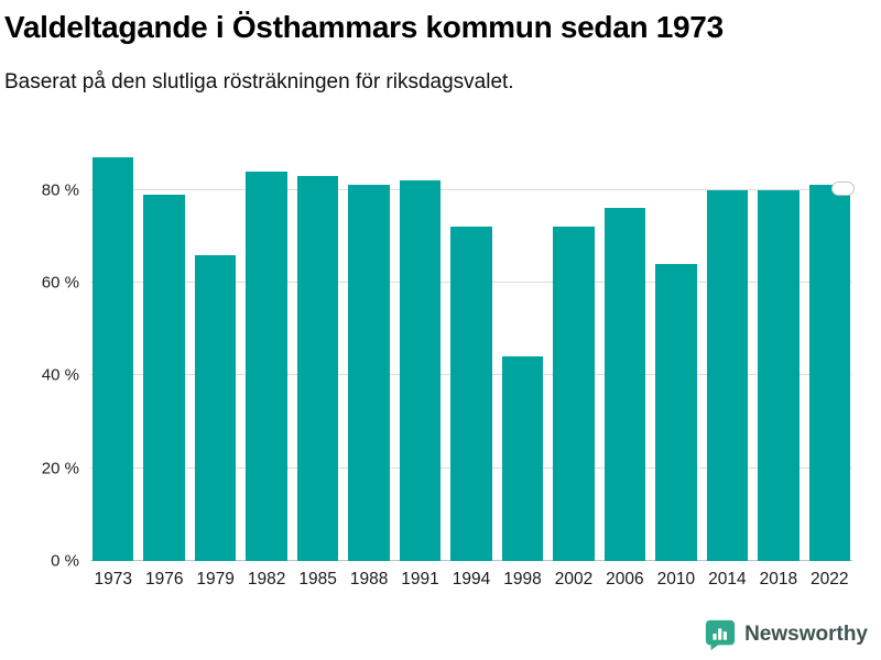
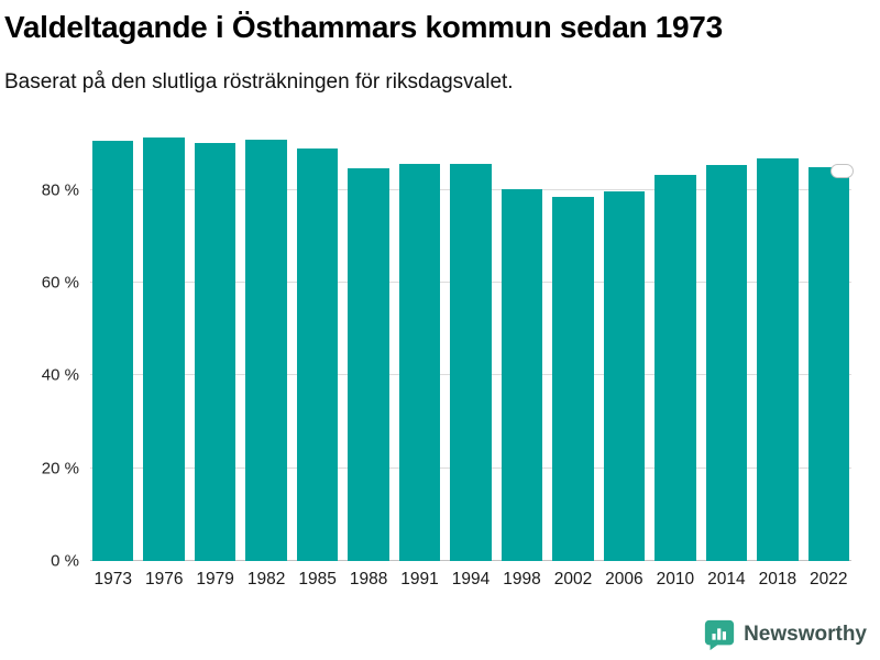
1973: 87% -> 91%
1976: 79% -> 91%
1979: 66% -> 90%
1982: 84% -> 91%
1985: 83% -> 89%
1988: 81% -> 85%
1991: 82% -> 86%
1994: 72% -> 86%
1998: 44% -> 80%
2002: 72% -> 78%
2006: 76% -> 80%
2010: 64% -> 83%
2014: 80% -> 85%
2018: 80% -> 87%
2022: 81% -> 85%
